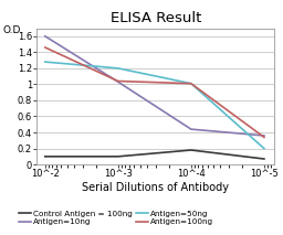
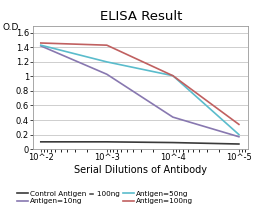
Antigen=10ng/10^-2: 1.60 -> 1.42
Antigen=50ng/10^-2: 1.28 -> 1.43
Antigen=100ng/10^-3: 1.04 -> 1.43
Control Antigen = 100ng/10^-4: 0.18 -> 0.09
Antigen=10ng/10^-5: 0.36 -> 0.17
